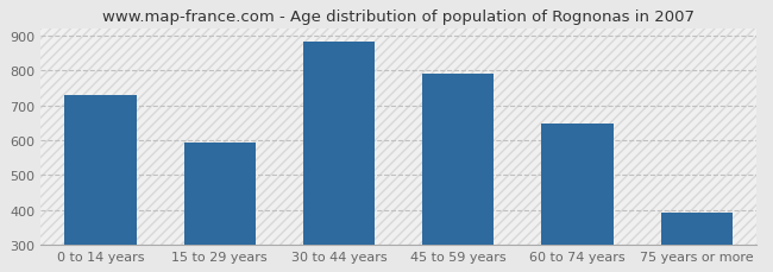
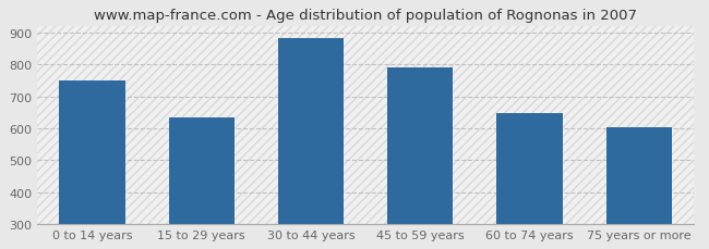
0 to 14 years: 728 -> 750
15 to 29 years: 592 -> 635
75 years or more: 392 -> 605
